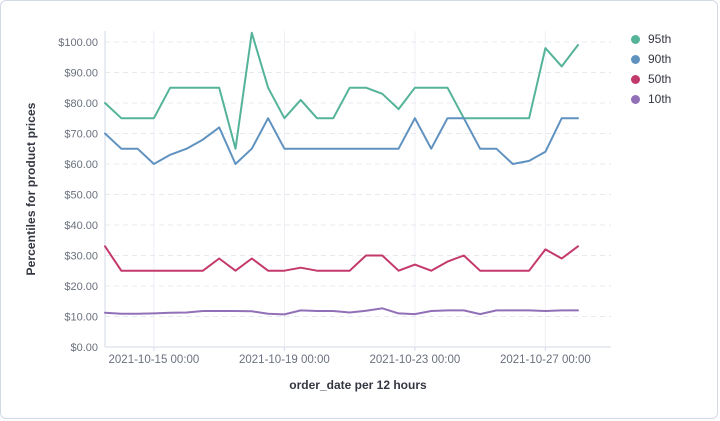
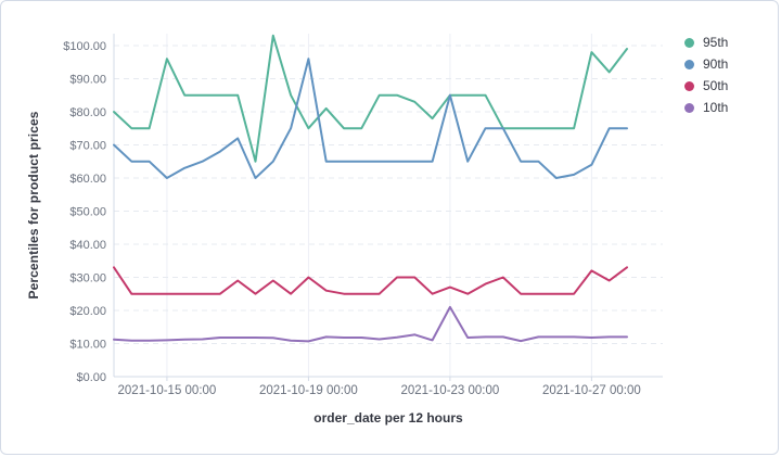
95th/2021-10-15 00:00: $75 -> $96
90th/2021-10-19 00:00: $65 -> $96
50th/2021-10-19 00:00: $25 -> $30
90th/2021-10-23 00:00: $75 -> $85
10th/2021-10-23 00:00: $11 -> $21
